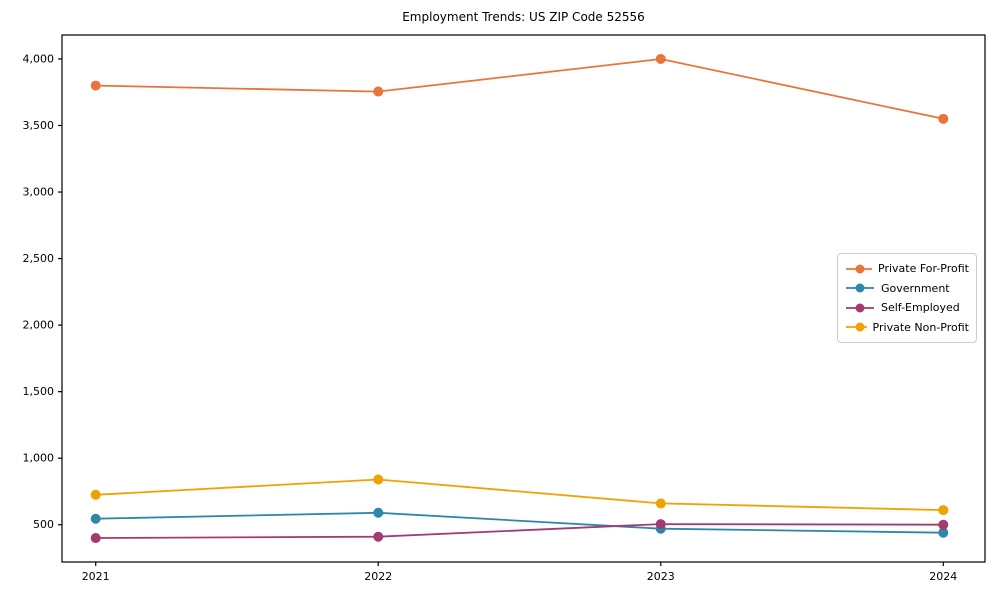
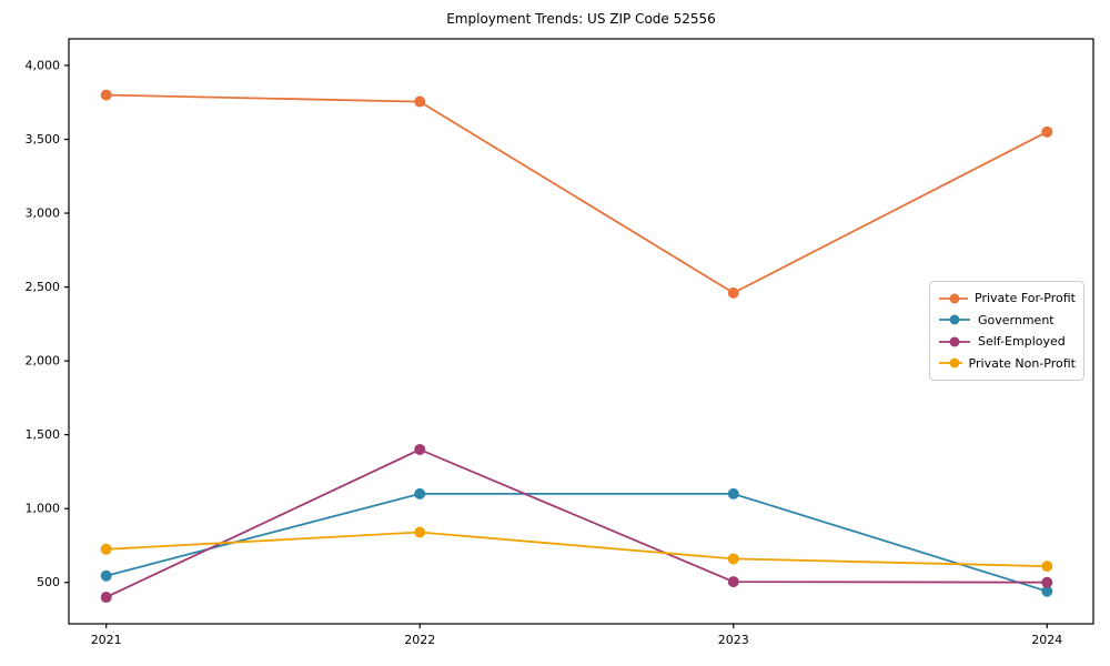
Government/2022: 590 -> 1100
Self-Employed/2022: 410 -> 1400
Private For-Profit/2023: 4000 -> 2460
Government/2023: 470 -> 1100
